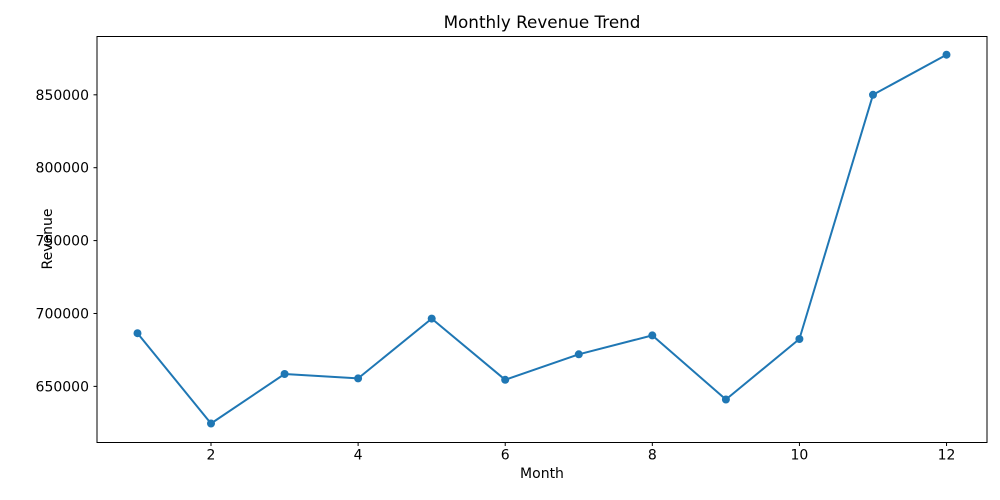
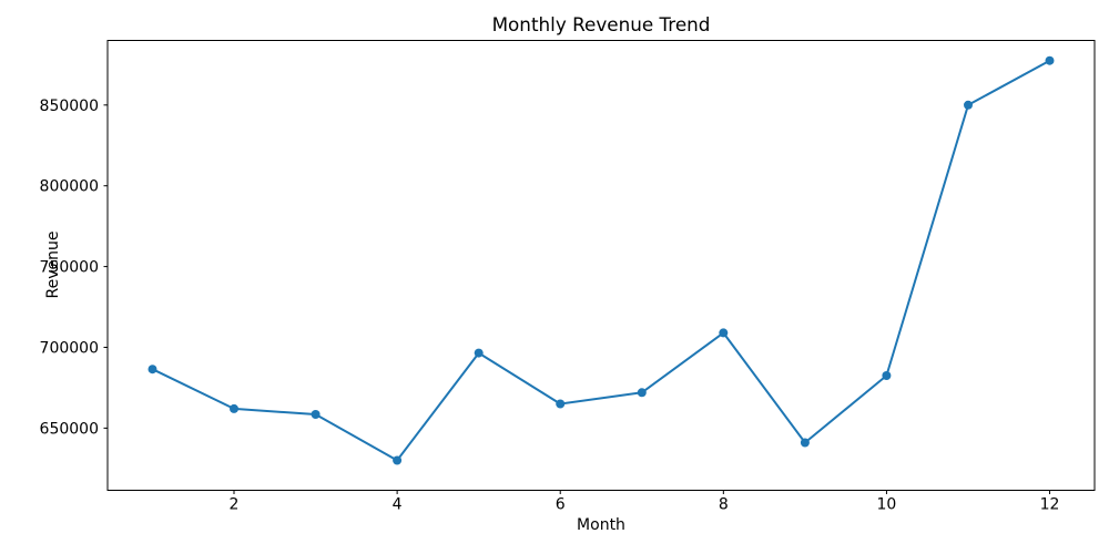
2: 624000 -> 662000
4: 656000 -> 630000
6: 654000 -> 665000
8: 685000 -> 709000
